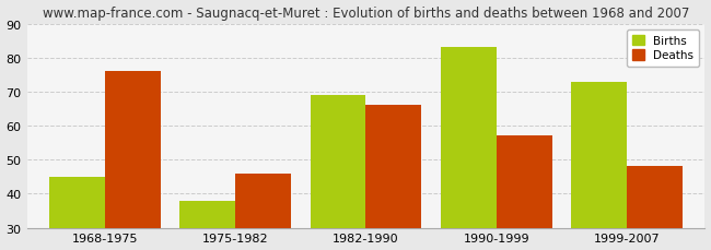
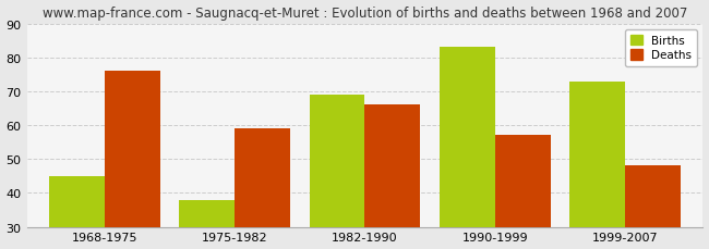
Deaths/1975-1982: 46 -> 59
